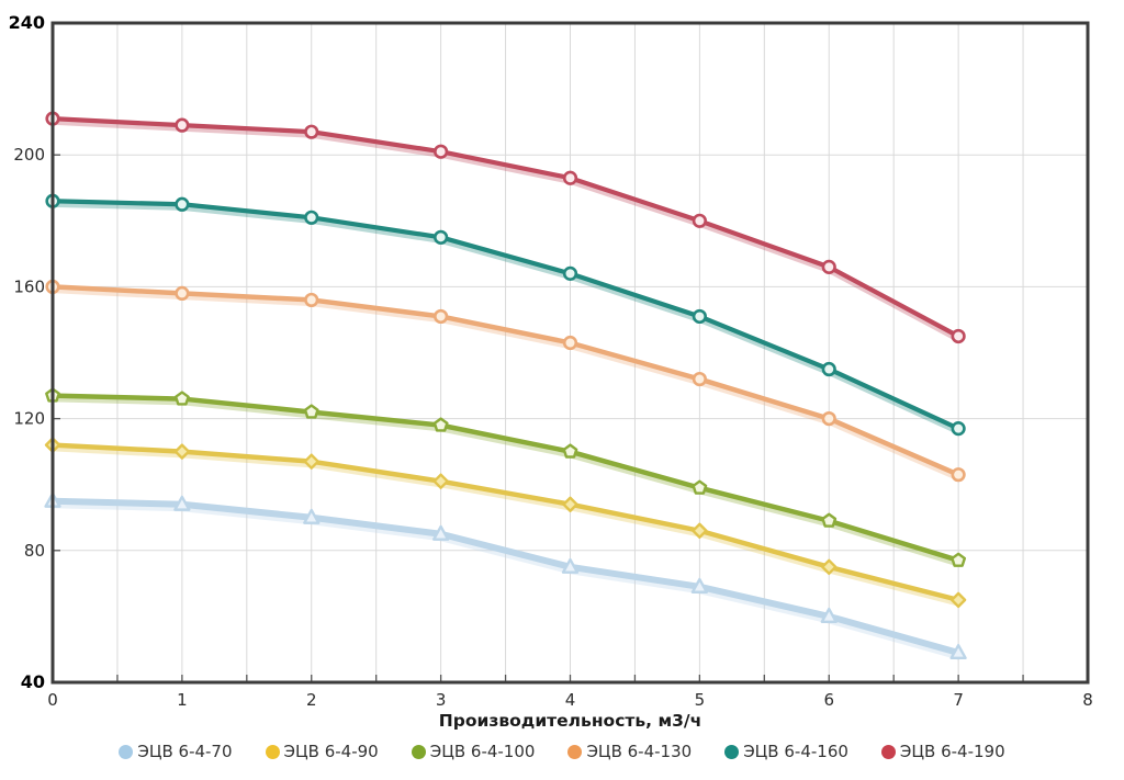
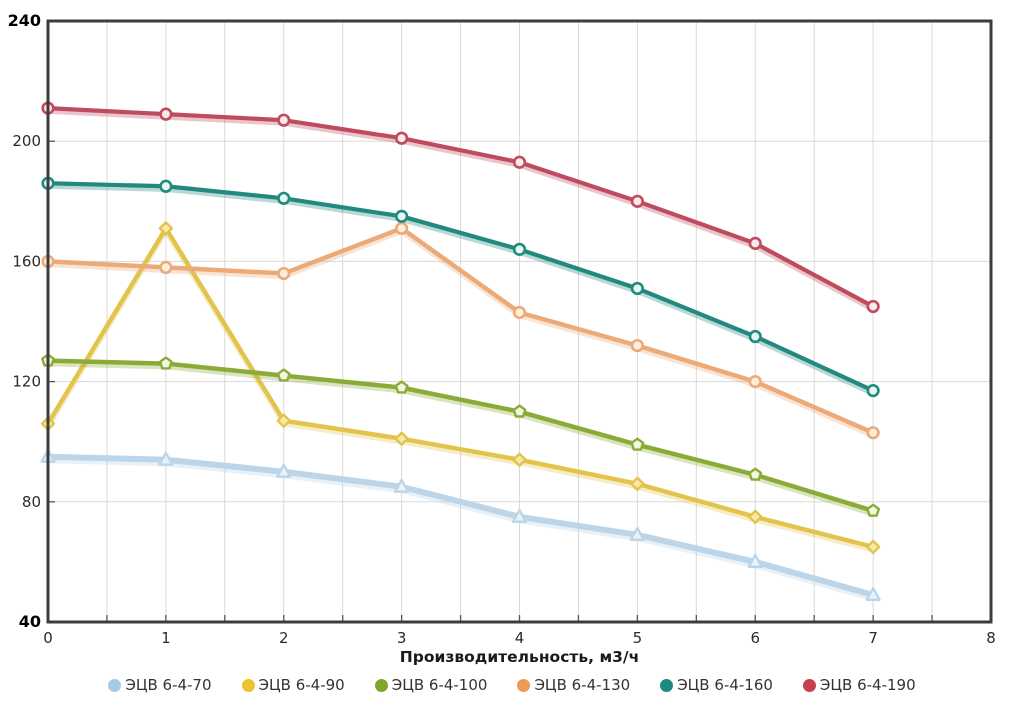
ЭЦВ 6-4-90/0: 112 -> 106
ЭЦВ 6-4-90/1: 110 -> 171
ЭЦВ 6-4-130/3: 151 -> 171
